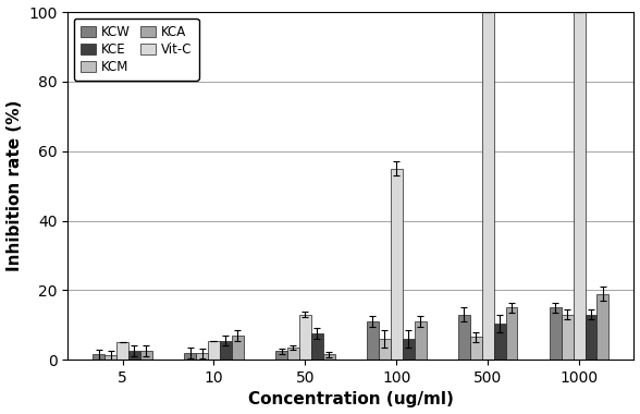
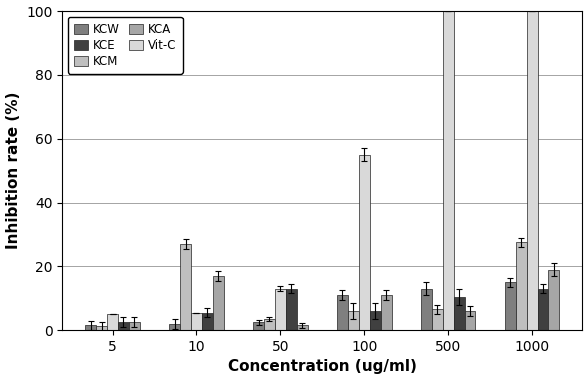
KCM/10: 1.8 -> 27.0
KCA/10: 7.0 -> 17.0
KCE/50: 7.5 -> 13.0
KCA/500: 15.0 -> 6.0
KCM/1000: 13.0 -> 27.5
